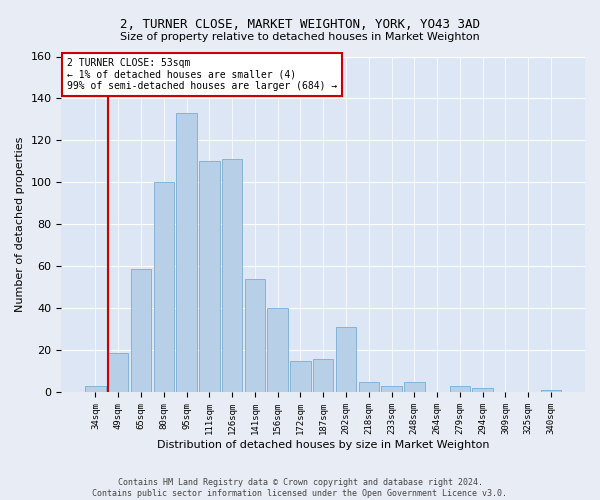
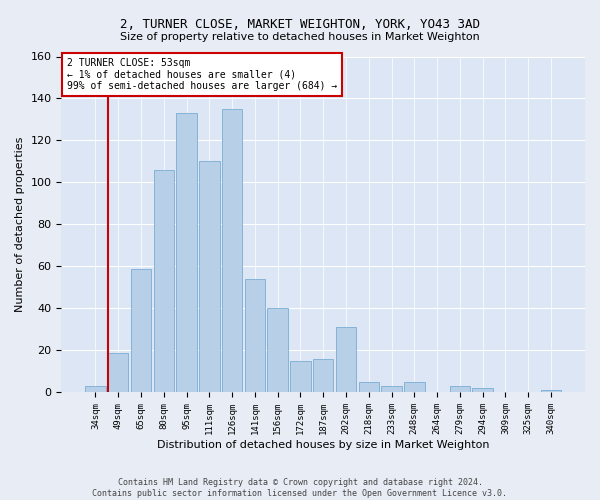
80sqm: 100 -> 106
126sqm: 111 -> 135
